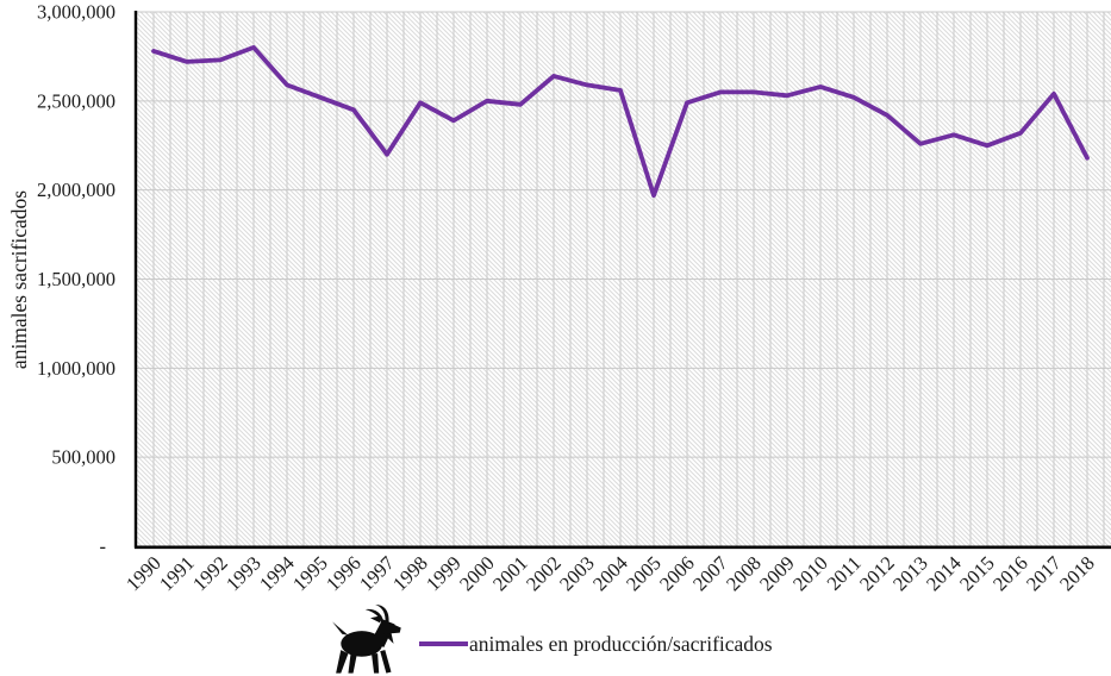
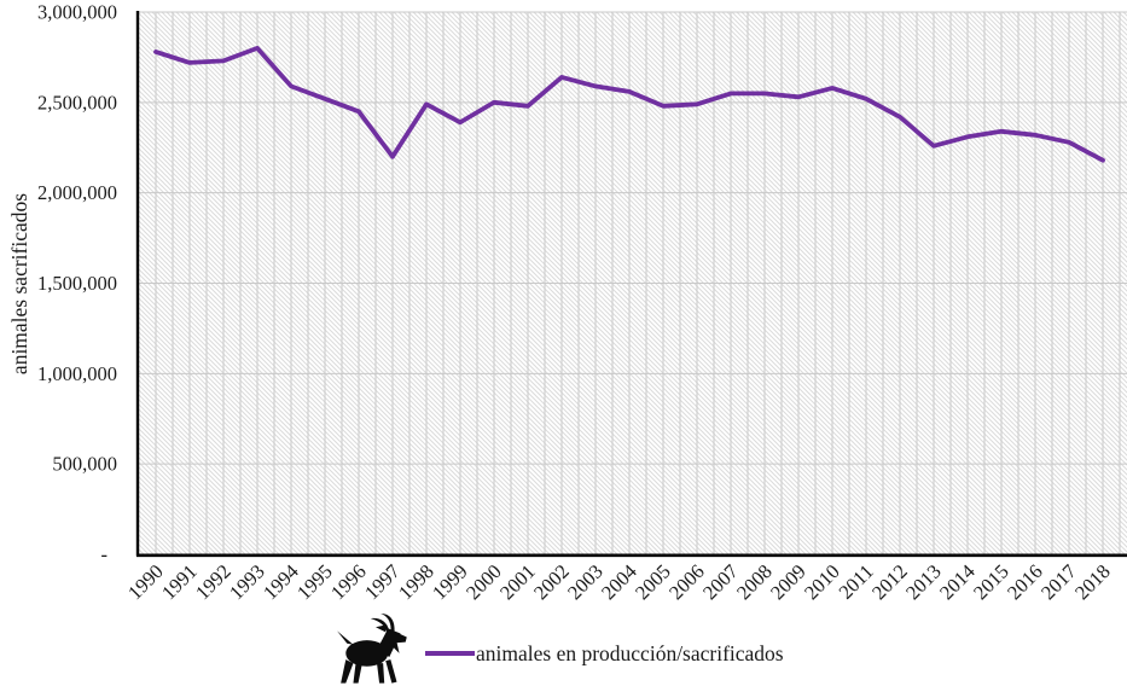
2005: 1970000 -> 2480000
2015: 2250000 -> 2340000
2017: 2540000 -> 2280000
